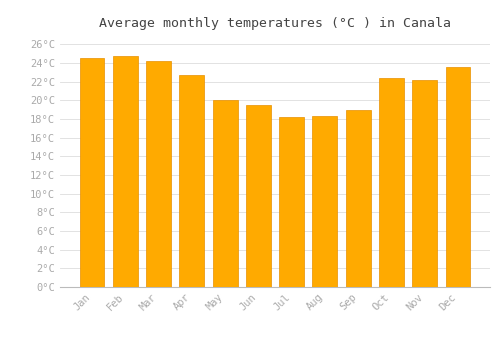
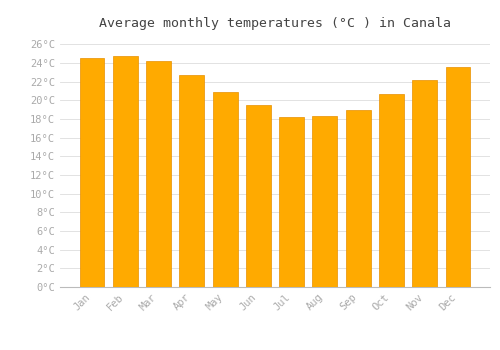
May: 20.0°C -> 20.9°C
Oct: 22.4°C -> 20.7°C
